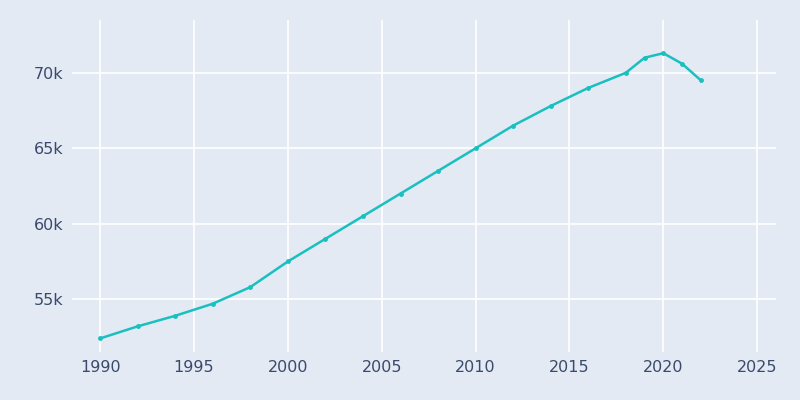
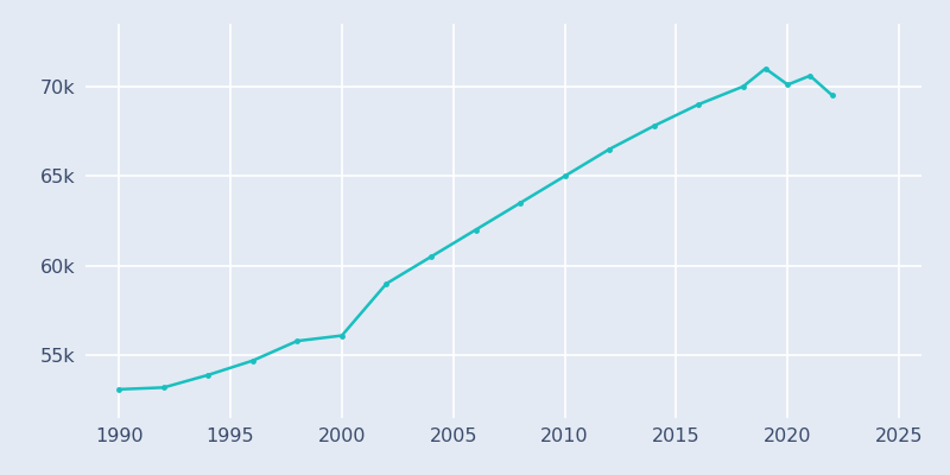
1990: 52.4k -> 53.1k
2000: 57.5k -> 56.1k
2020: 71.3k -> 70.1k
